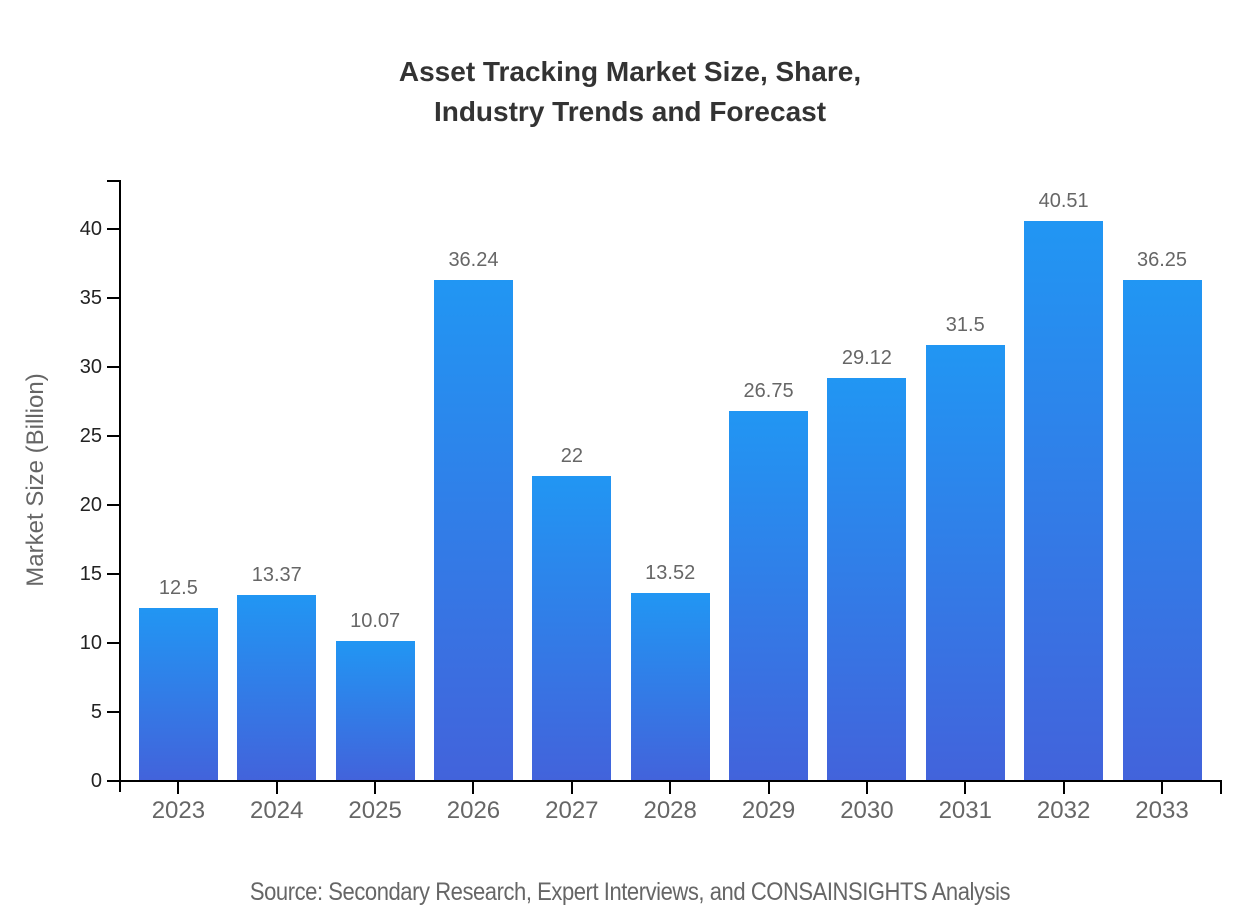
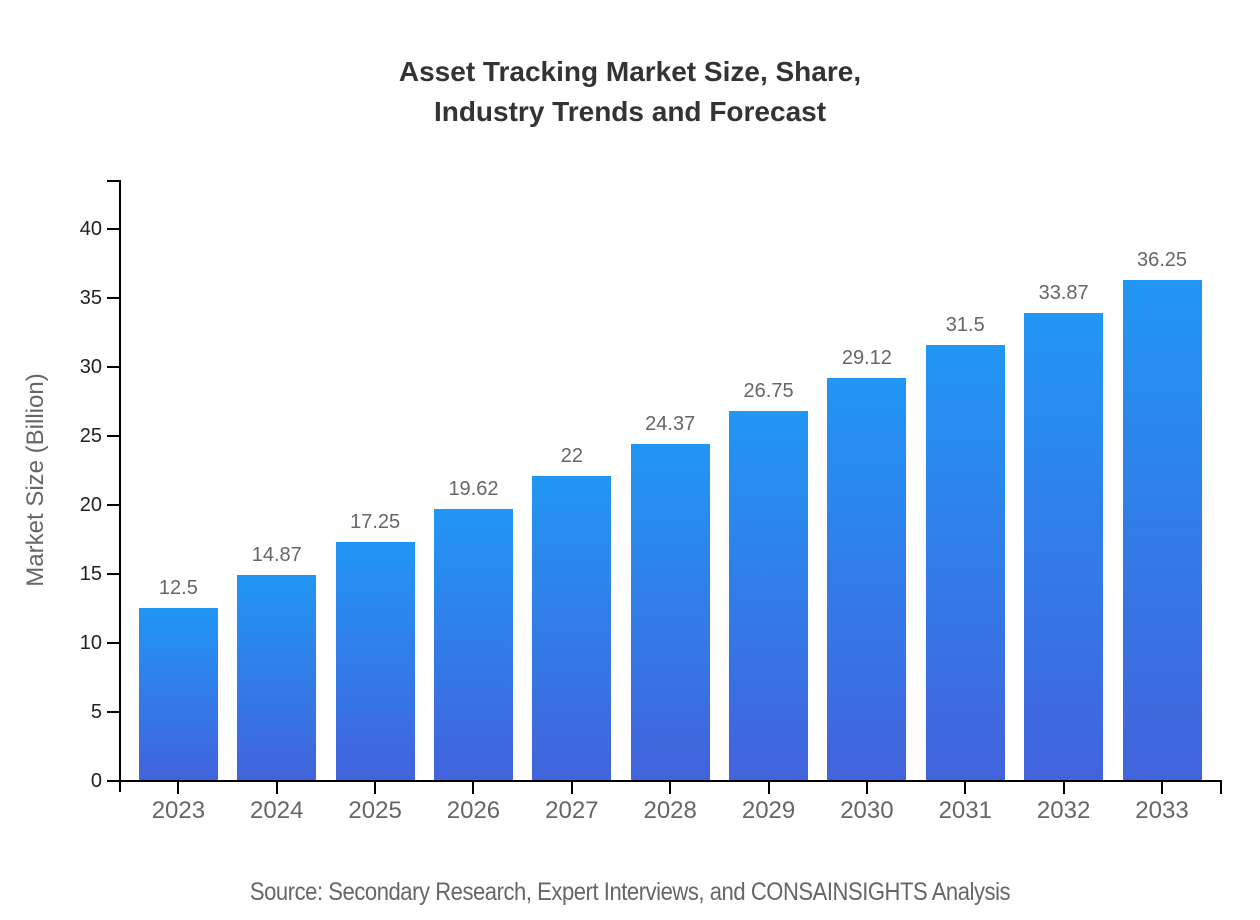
2024: 13.37 -> 14.87
2025: 10.07 -> 17.25
2026: 36.24 -> 19.62
2028: 13.52 -> 24.37
2032: 40.51 -> 33.87
